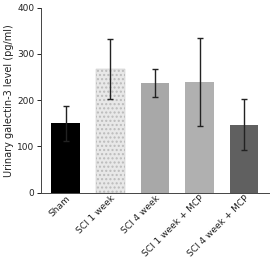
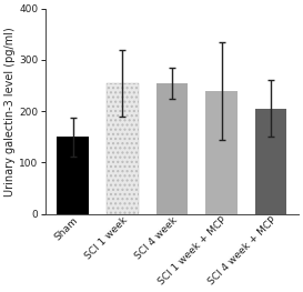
SCI 1 week: 268 -> 255
SCI 4 week: 237 -> 255
SCI 4 week + MCP: 147 -> 205
